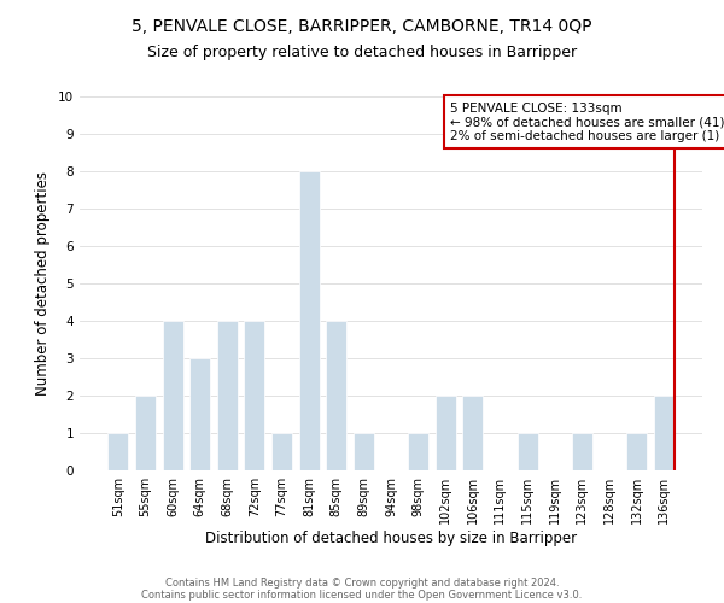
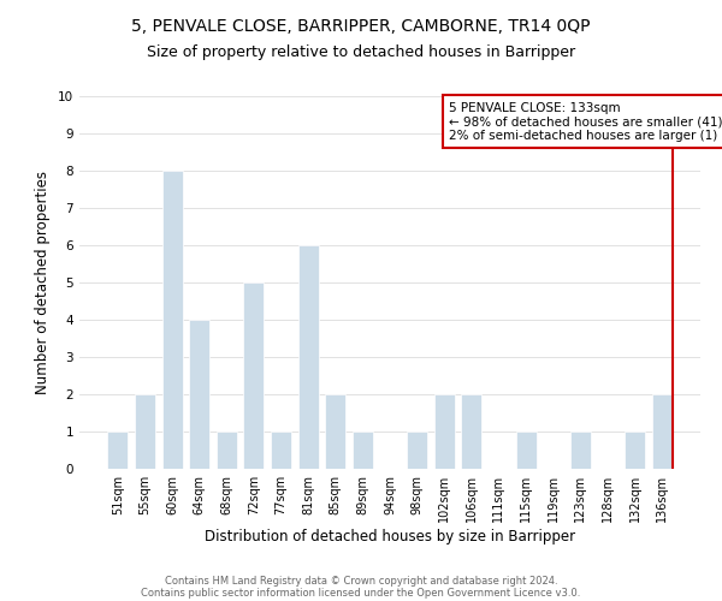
60sqm: 4 -> 8
64sqm: 3 -> 4
68sqm: 4 -> 1
72sqm: 4 -> 5
81sqm: 8 -> 6
85sqm: 4 -> 2
